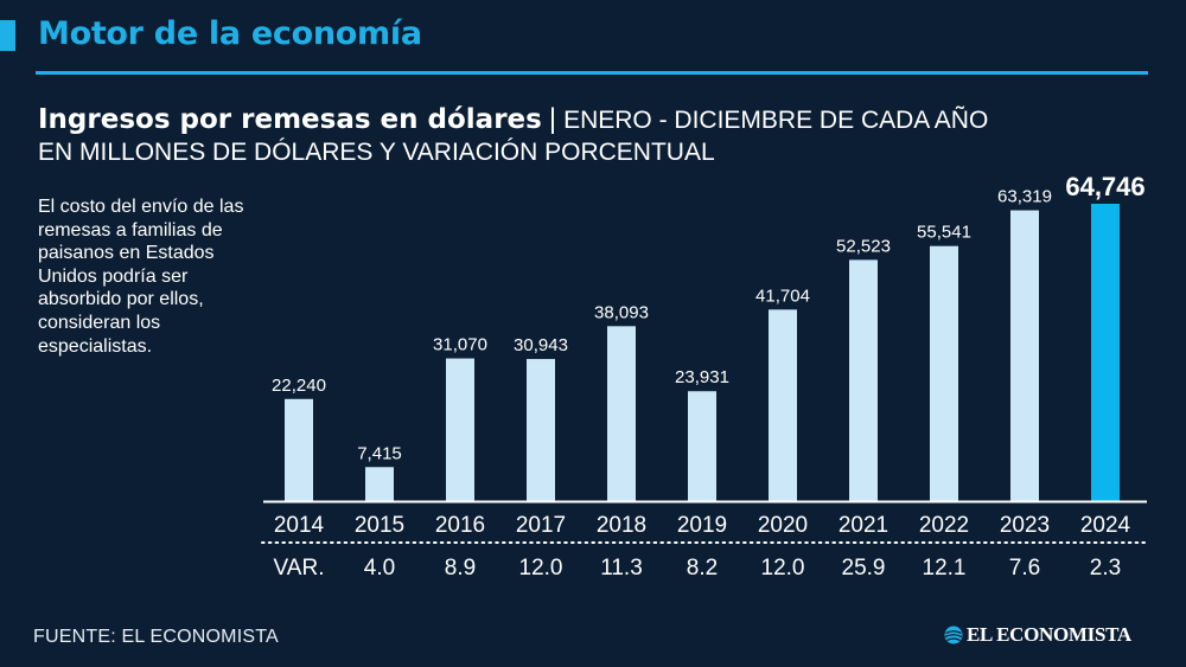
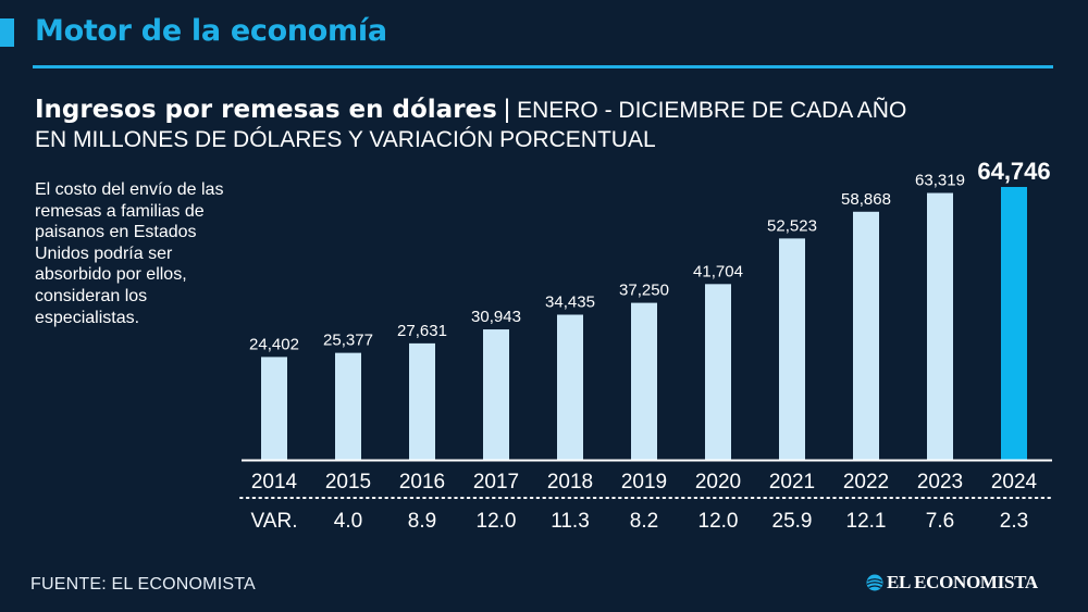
2014: 22,240 -> 24,402
2015: 7,415 -> 25,377
2016: 31,070 -> 27,631
2018: 38,093 -> 34,435
2019: 23,931 -> 37,250
2022: 55,541 -> 58,868
